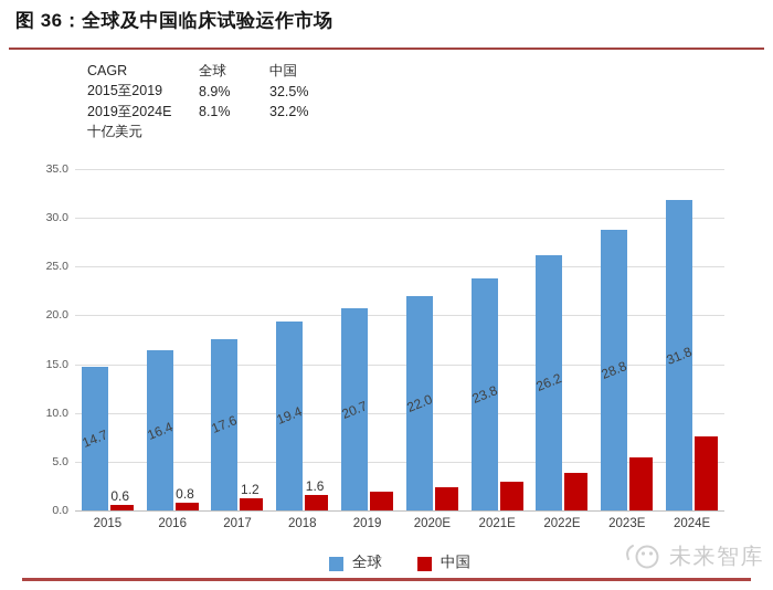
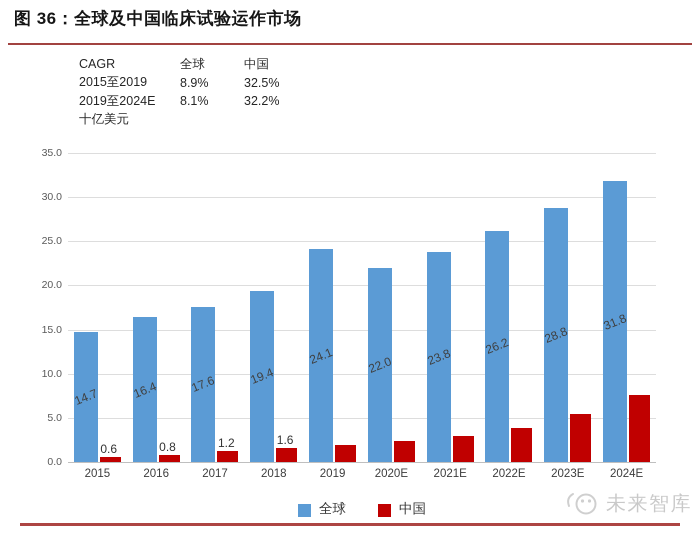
全球/2019: 20.7 -> 24.1
